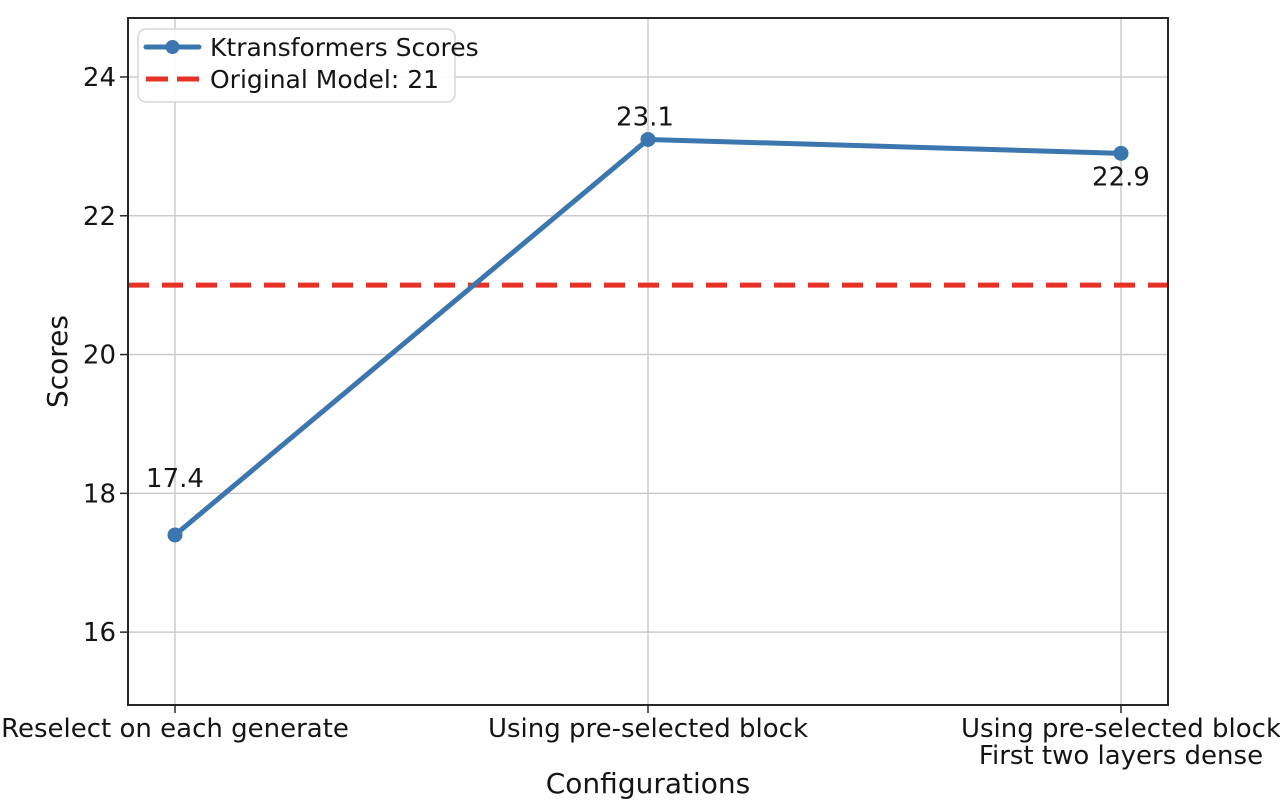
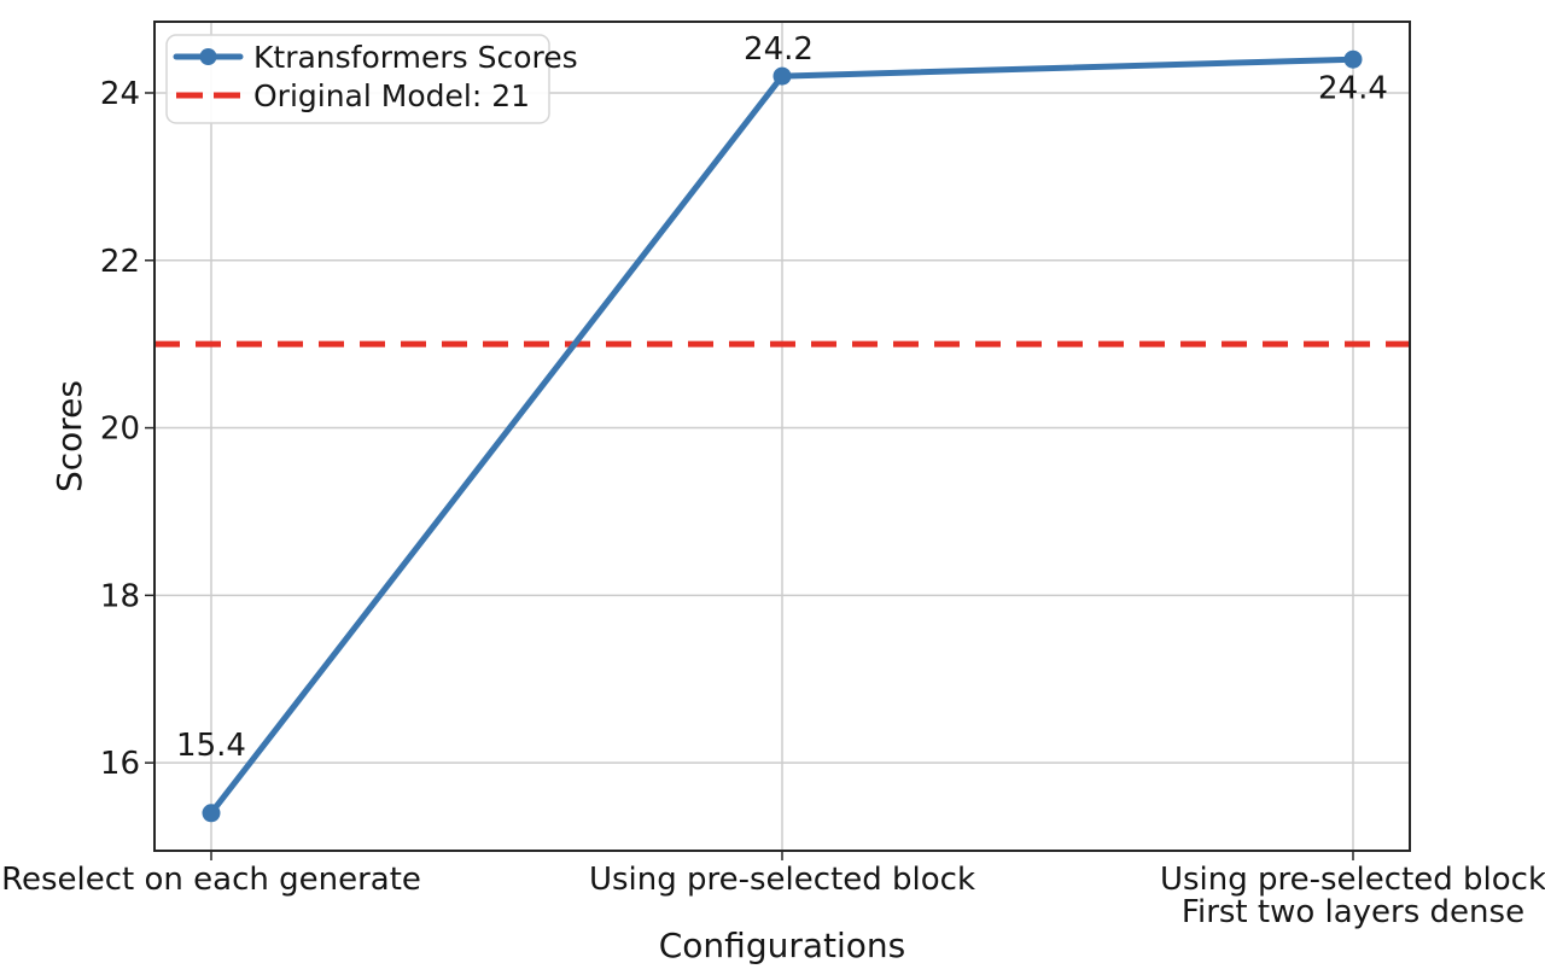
Reselect on each generate: 17.4 -> 15.4
Using pre-selected block: 23.1 -> 24.2
Using pre-selected block First two layers dense: 22.9 -> 24.4
